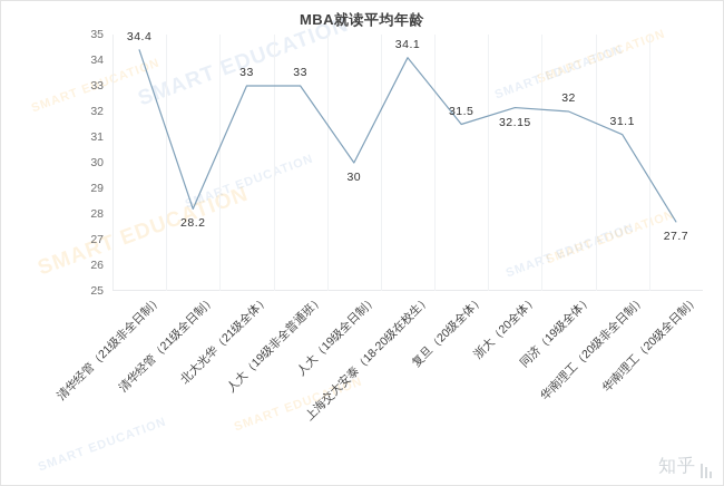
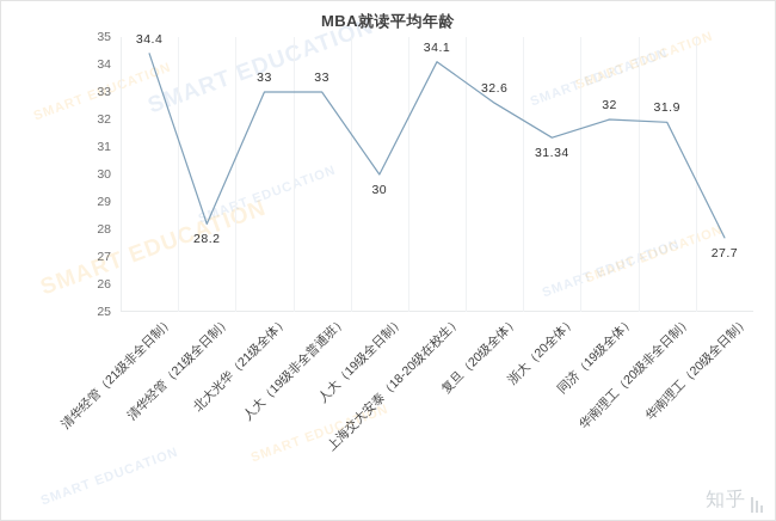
复旦（20级全体）: 31.5 -> 32.6
浙大（20全体）: 32.15 -> 31.34
华南理工（20级非全日制）: 31.1 -> 31.9
